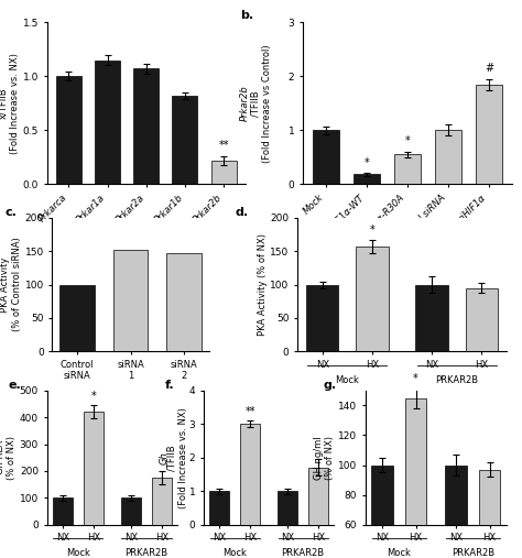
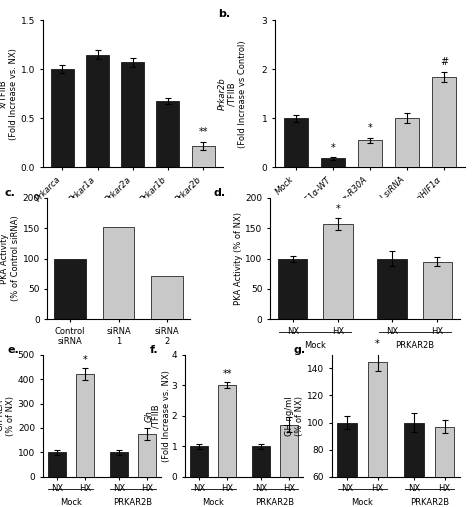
Prkar1b: 0.82 -> 0.68
siRNA 2: 147 -> 72
